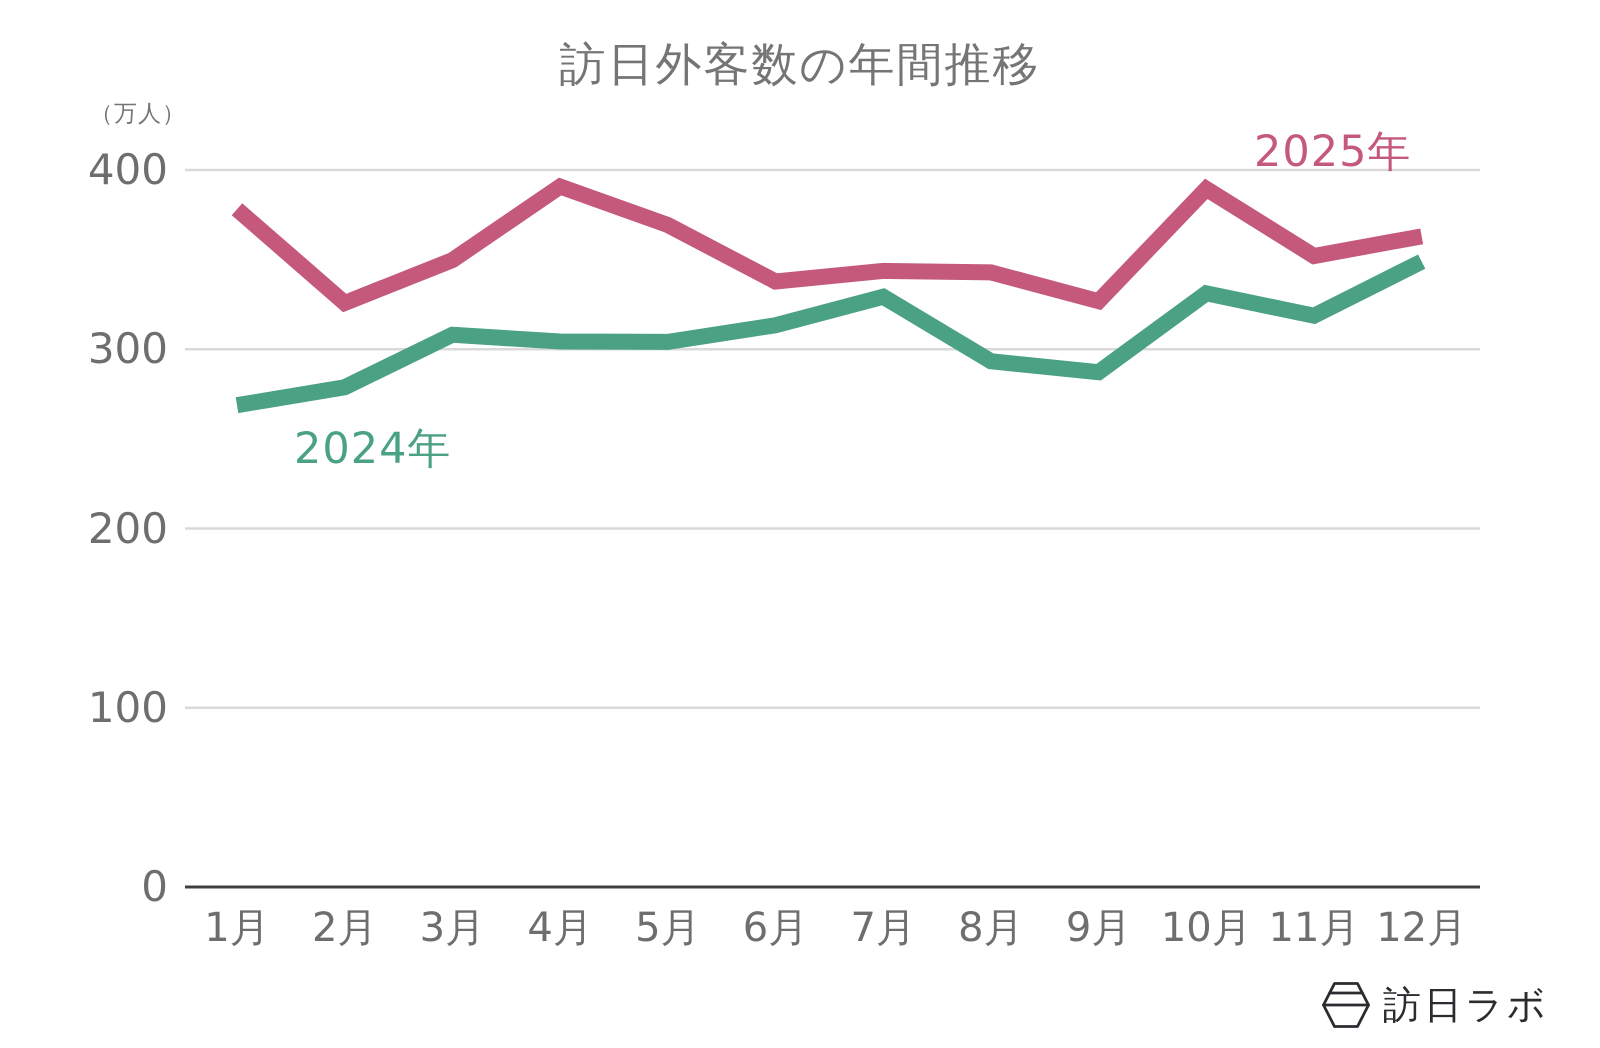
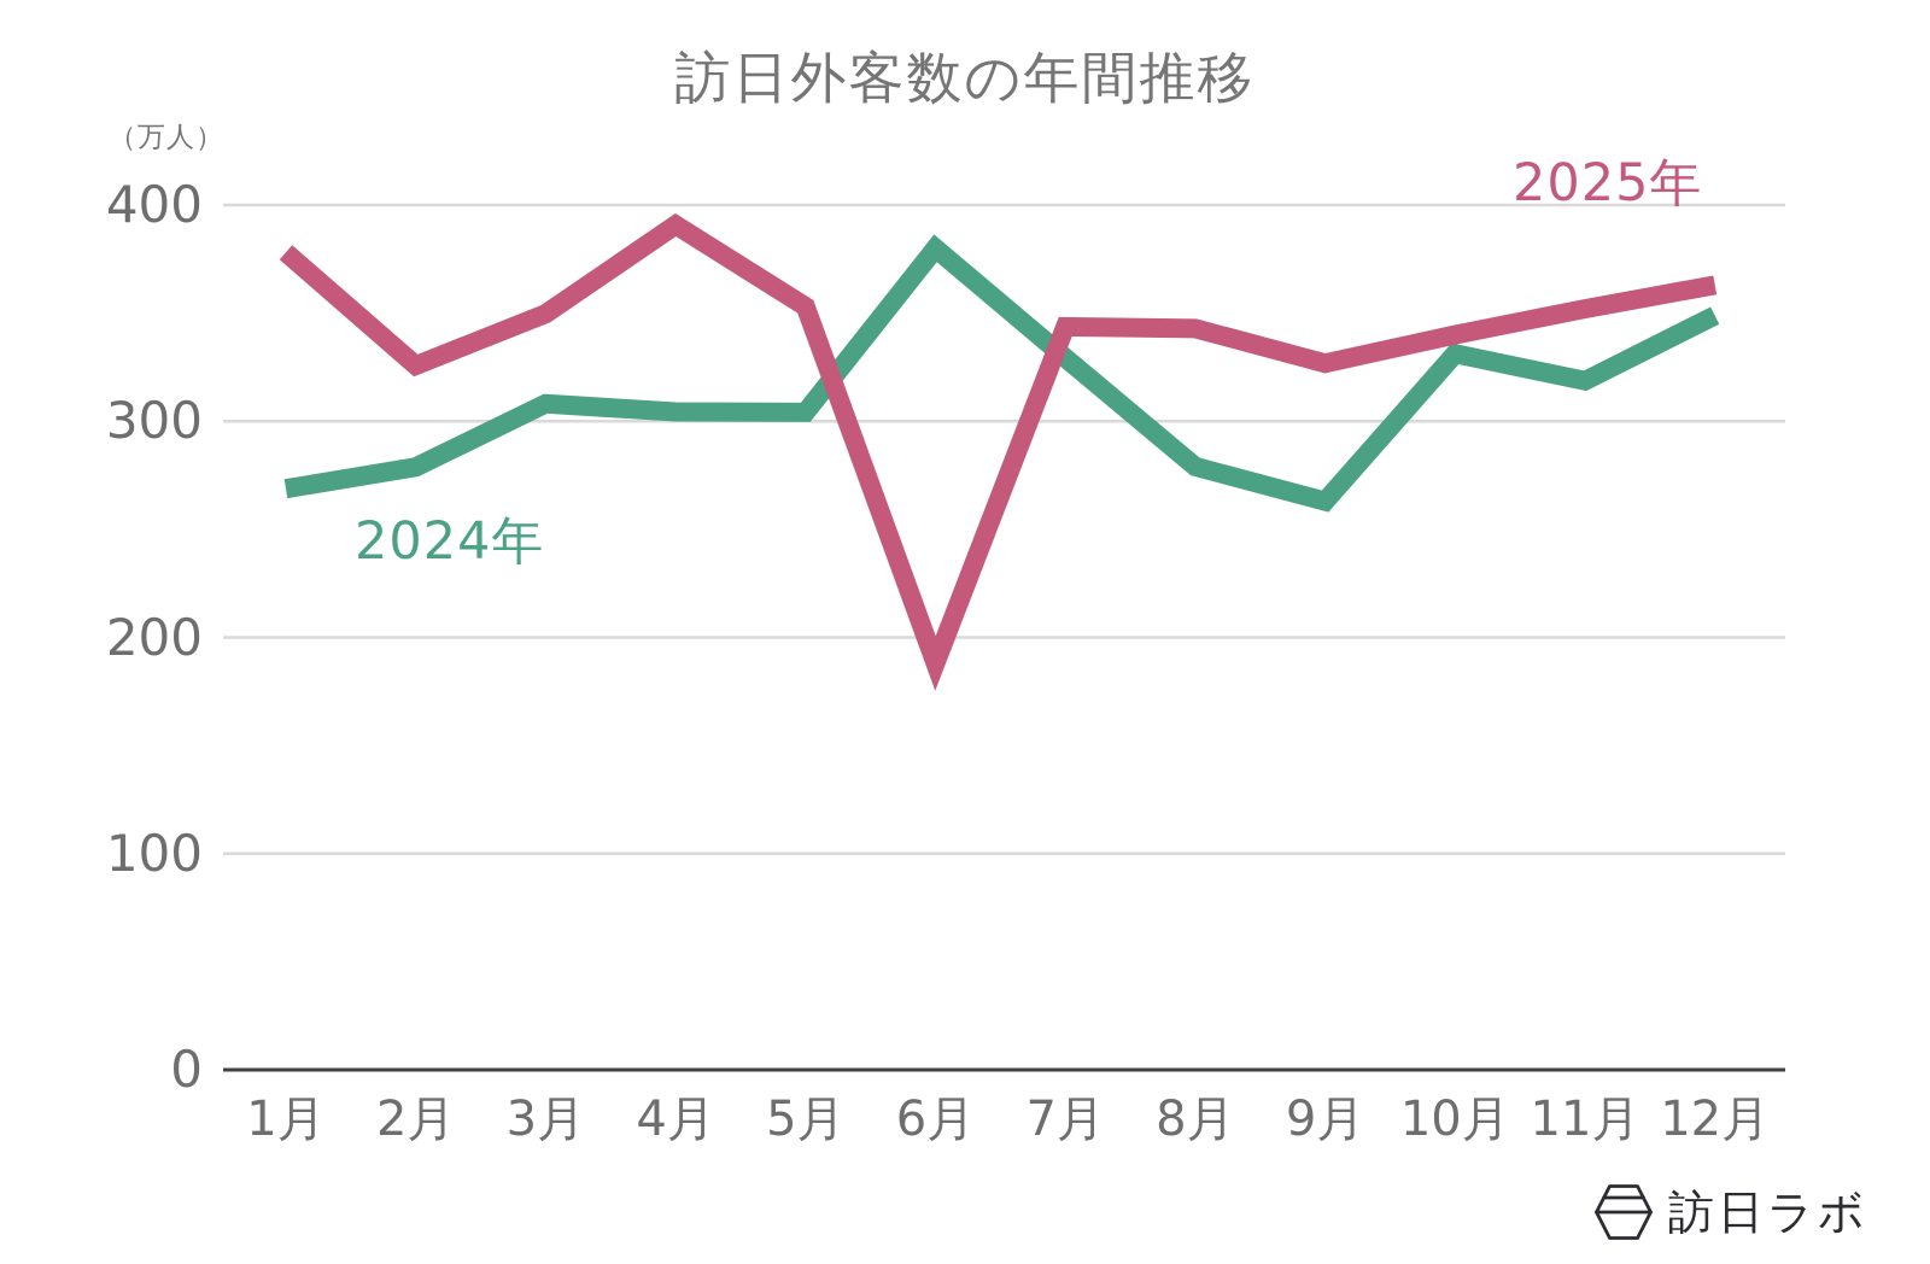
2025年/5月: 369 -> 353
2024年/6月: 313 -> 380
2025年/6月: 338 -> 188
2024年/8月: 293 -> 279
2024年/9月: 287 -> 263
2025年/10月: 390 -> 340
